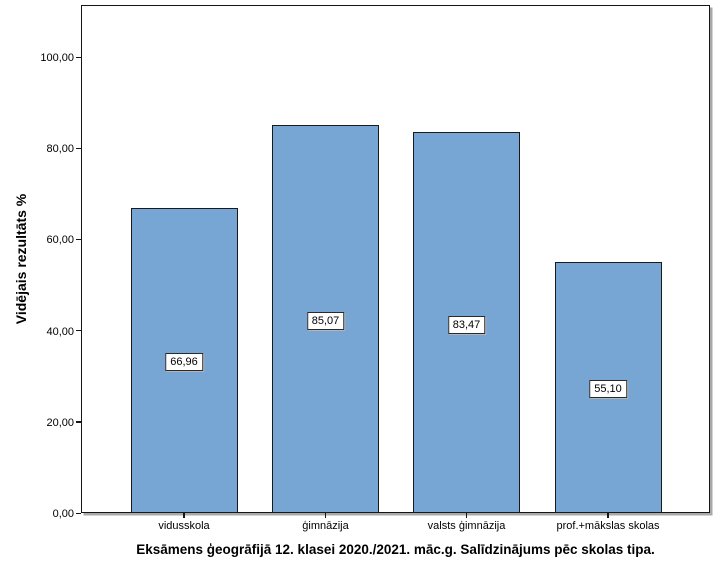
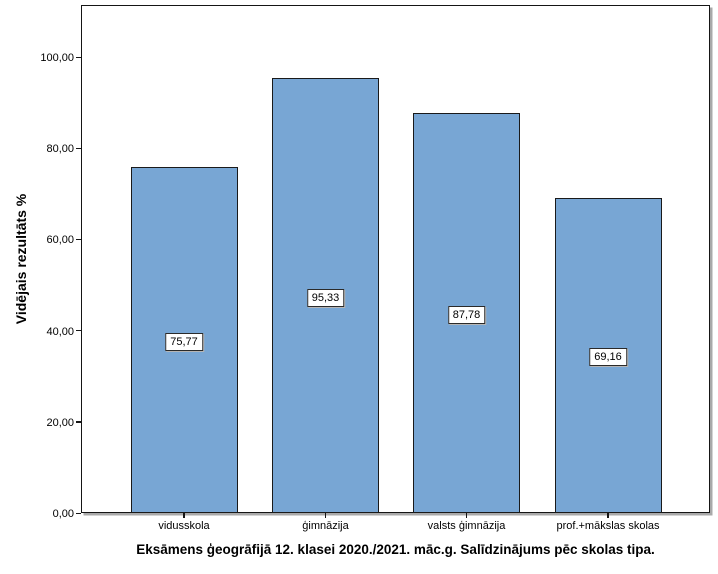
vidusskola: 66,96 -> 75,77
ģimnāzija: 85,07 -> 95,33
valsts ģimnāzija: 83,47 -> 87,78
prof.+mākslas skolas: 55,10 -> 69,16
